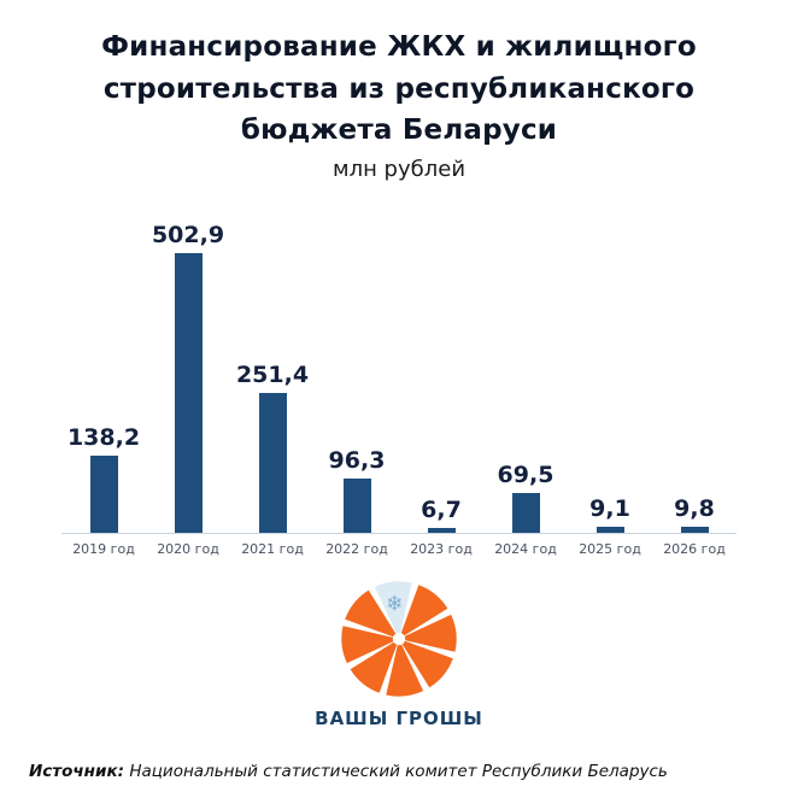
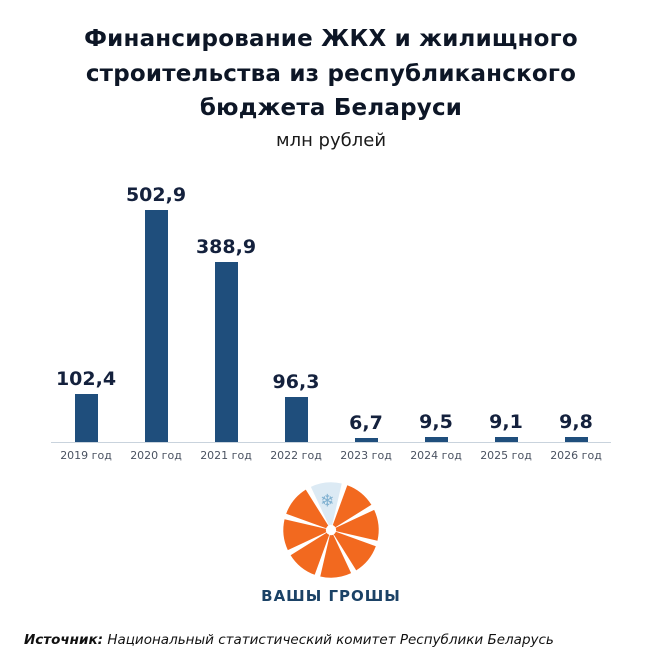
2019 год: 138,2 -> 102,4
2021 год: 251,4 -> 388,9
2024 год: 69,5 -> 9,5
